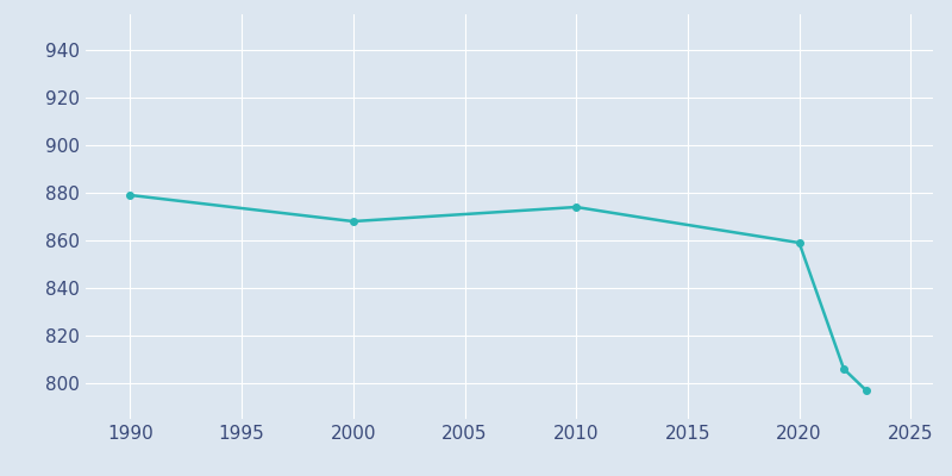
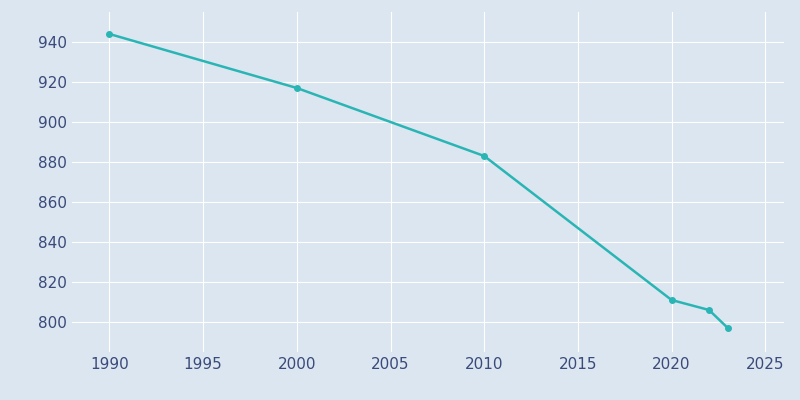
1990: 879 -> 944
2000: 868 -> 917
2010: 874 -> 883
2020: 859 -> 811
